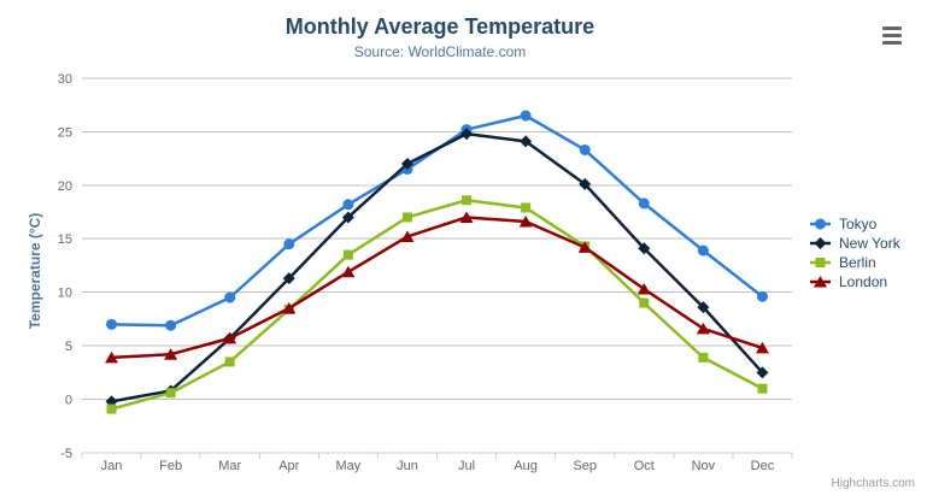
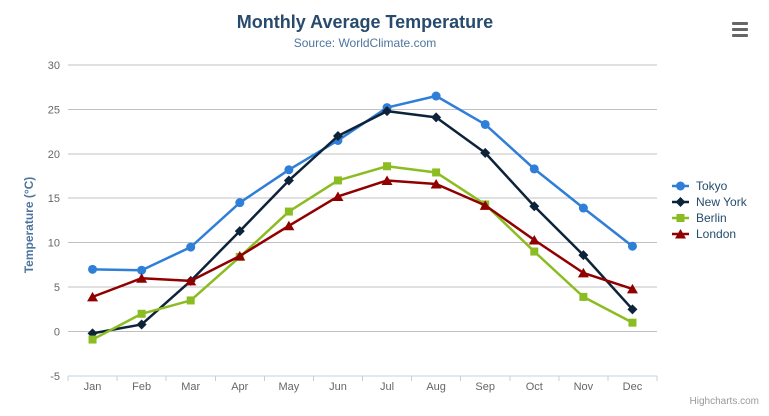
Berlin/Feb: 1 -> 2
London/Feb: 4 -> 6
